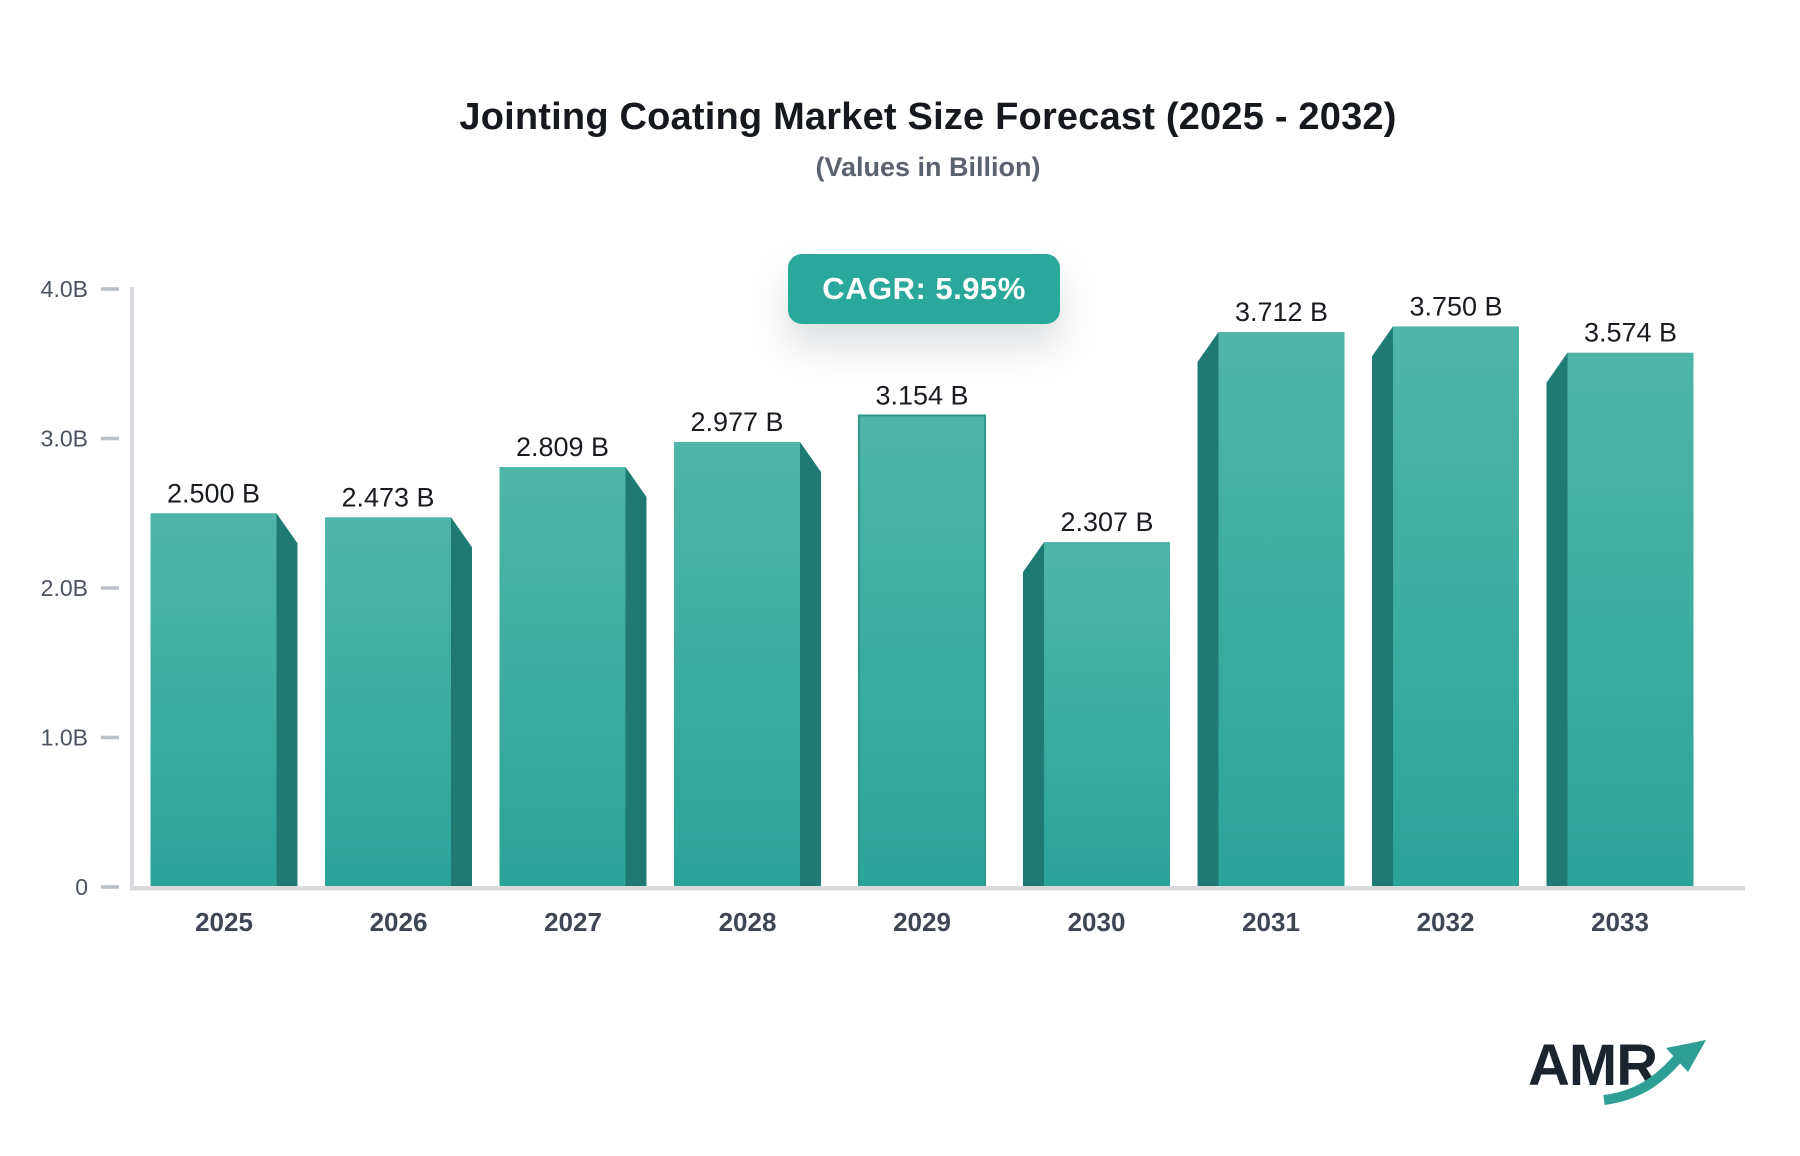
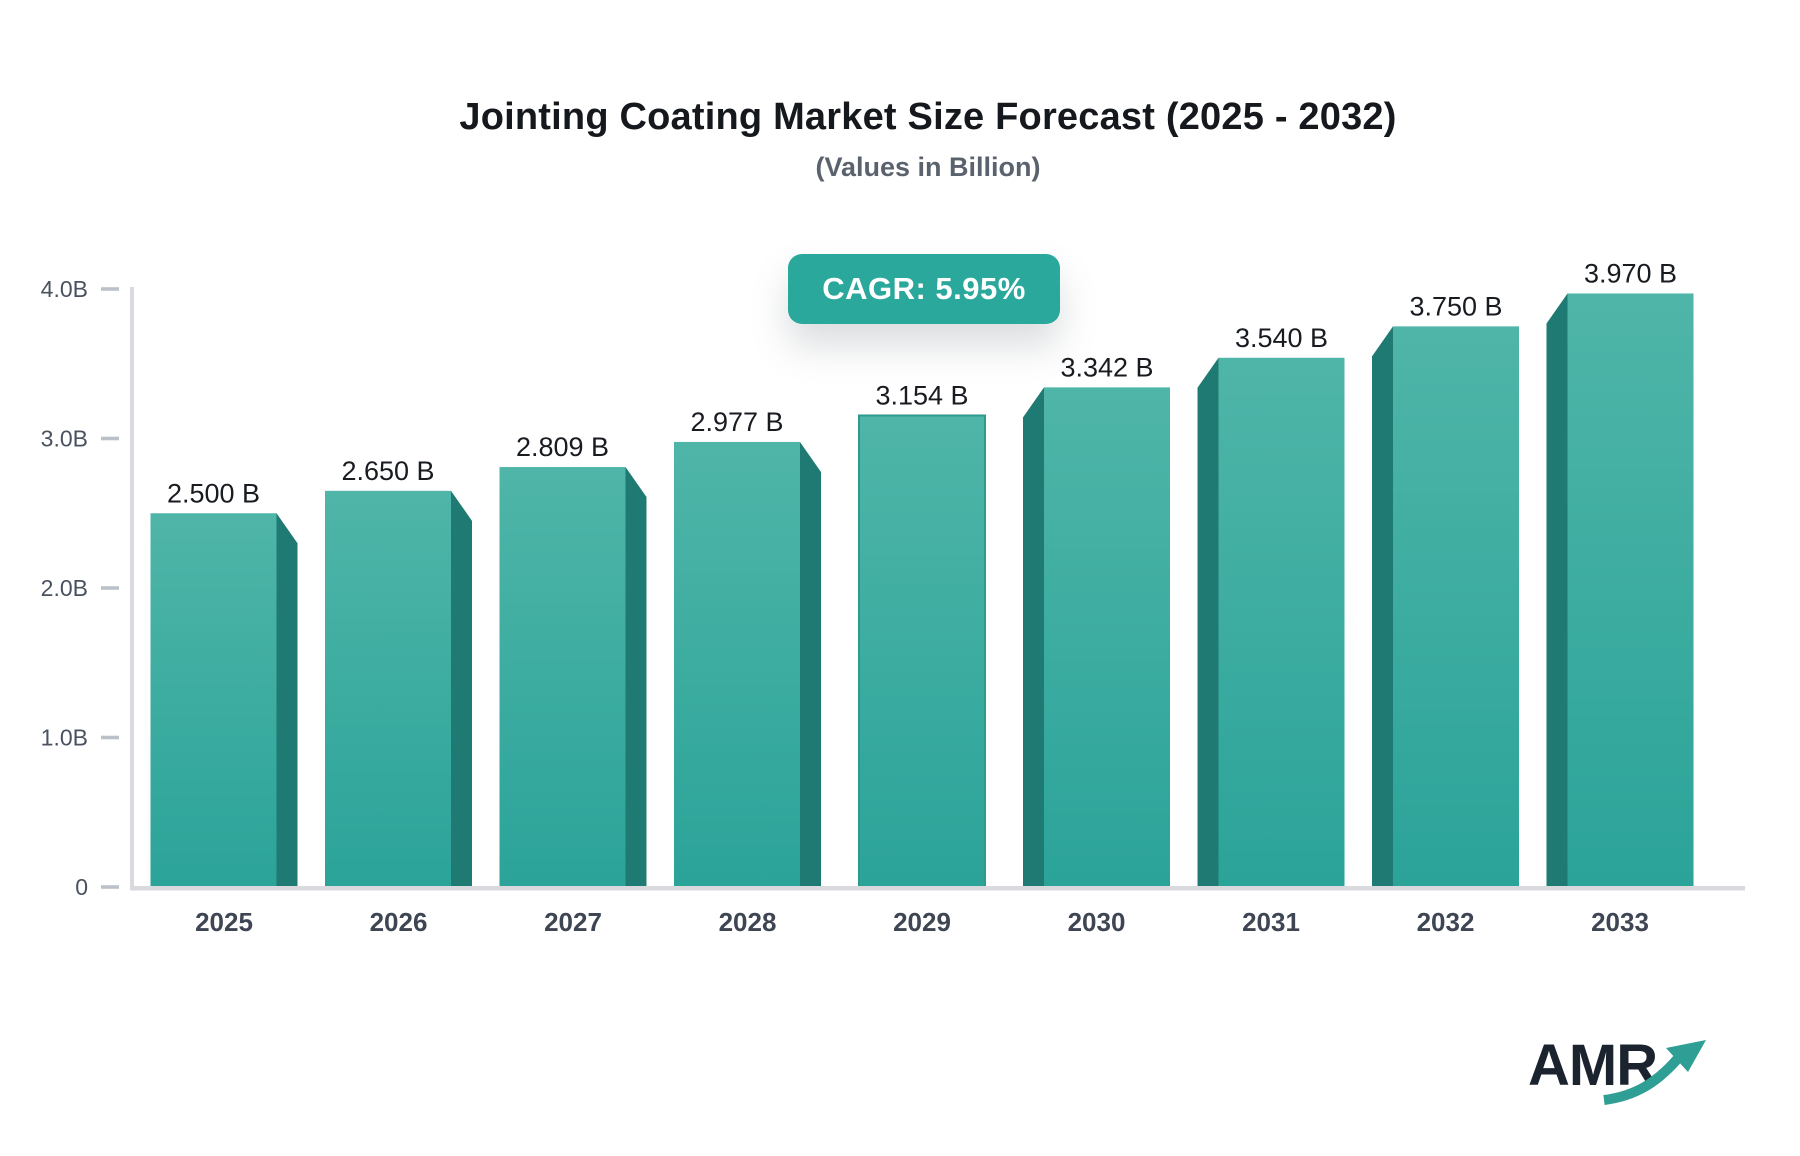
2026: 2.473 -> 2.650
2030: 2.307 -> 3.342
2031: 3.712 -> 3.540
2033: 3.574 -> 3.970
